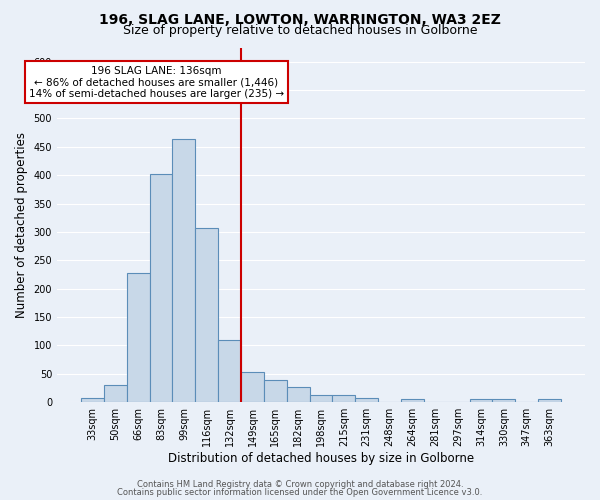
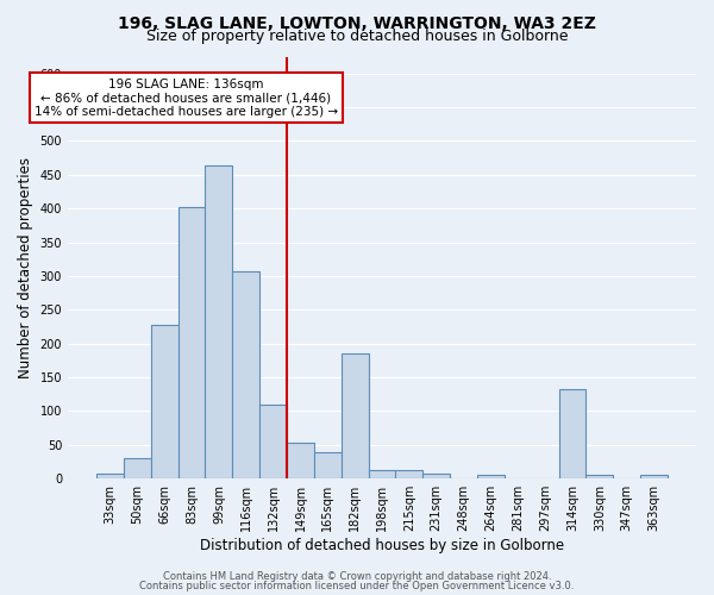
182sqm: 27 -> 186
314sqm: 5 -> 132
